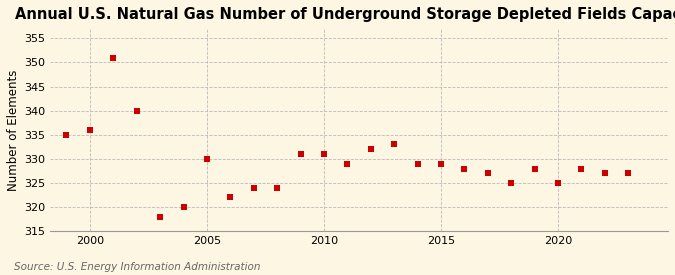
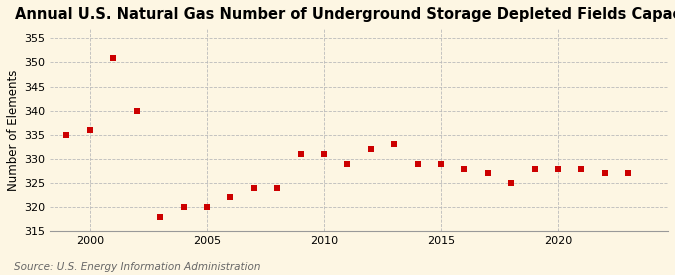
2005: 330 -> 320
2020: 325 -> 328
